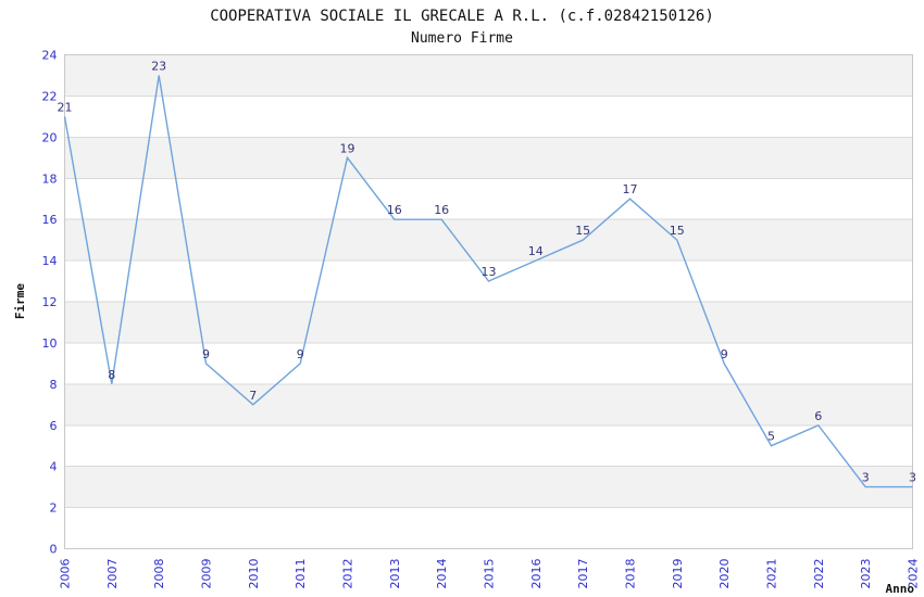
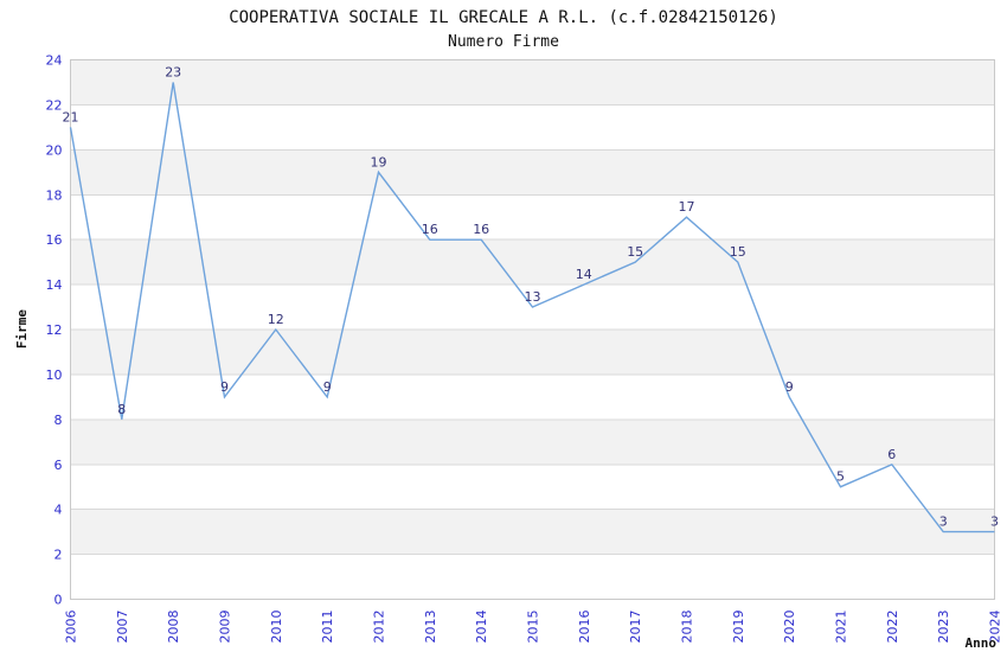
2010: 7 -> 12
